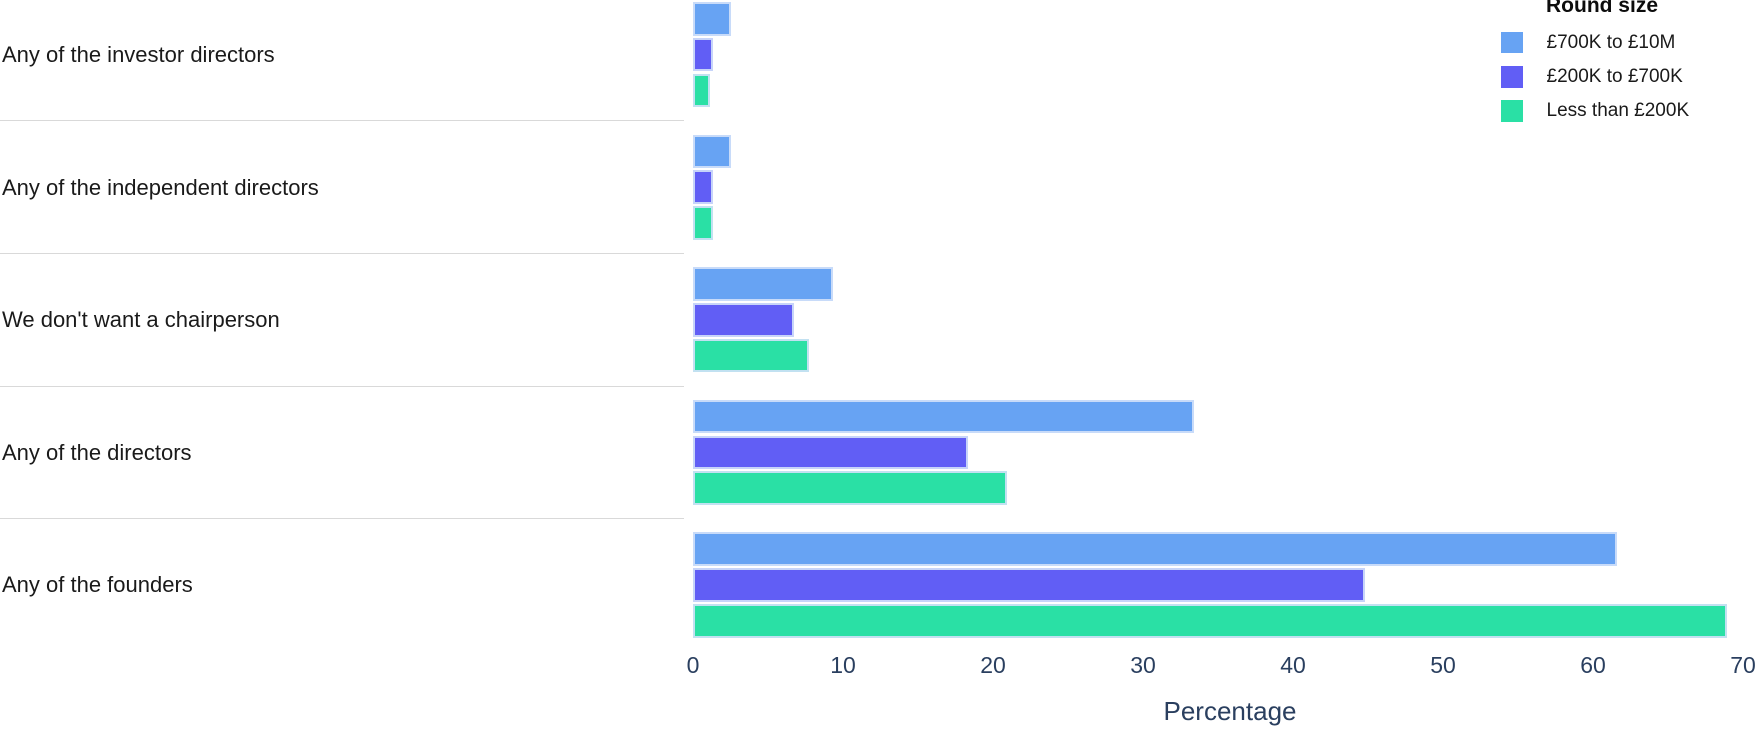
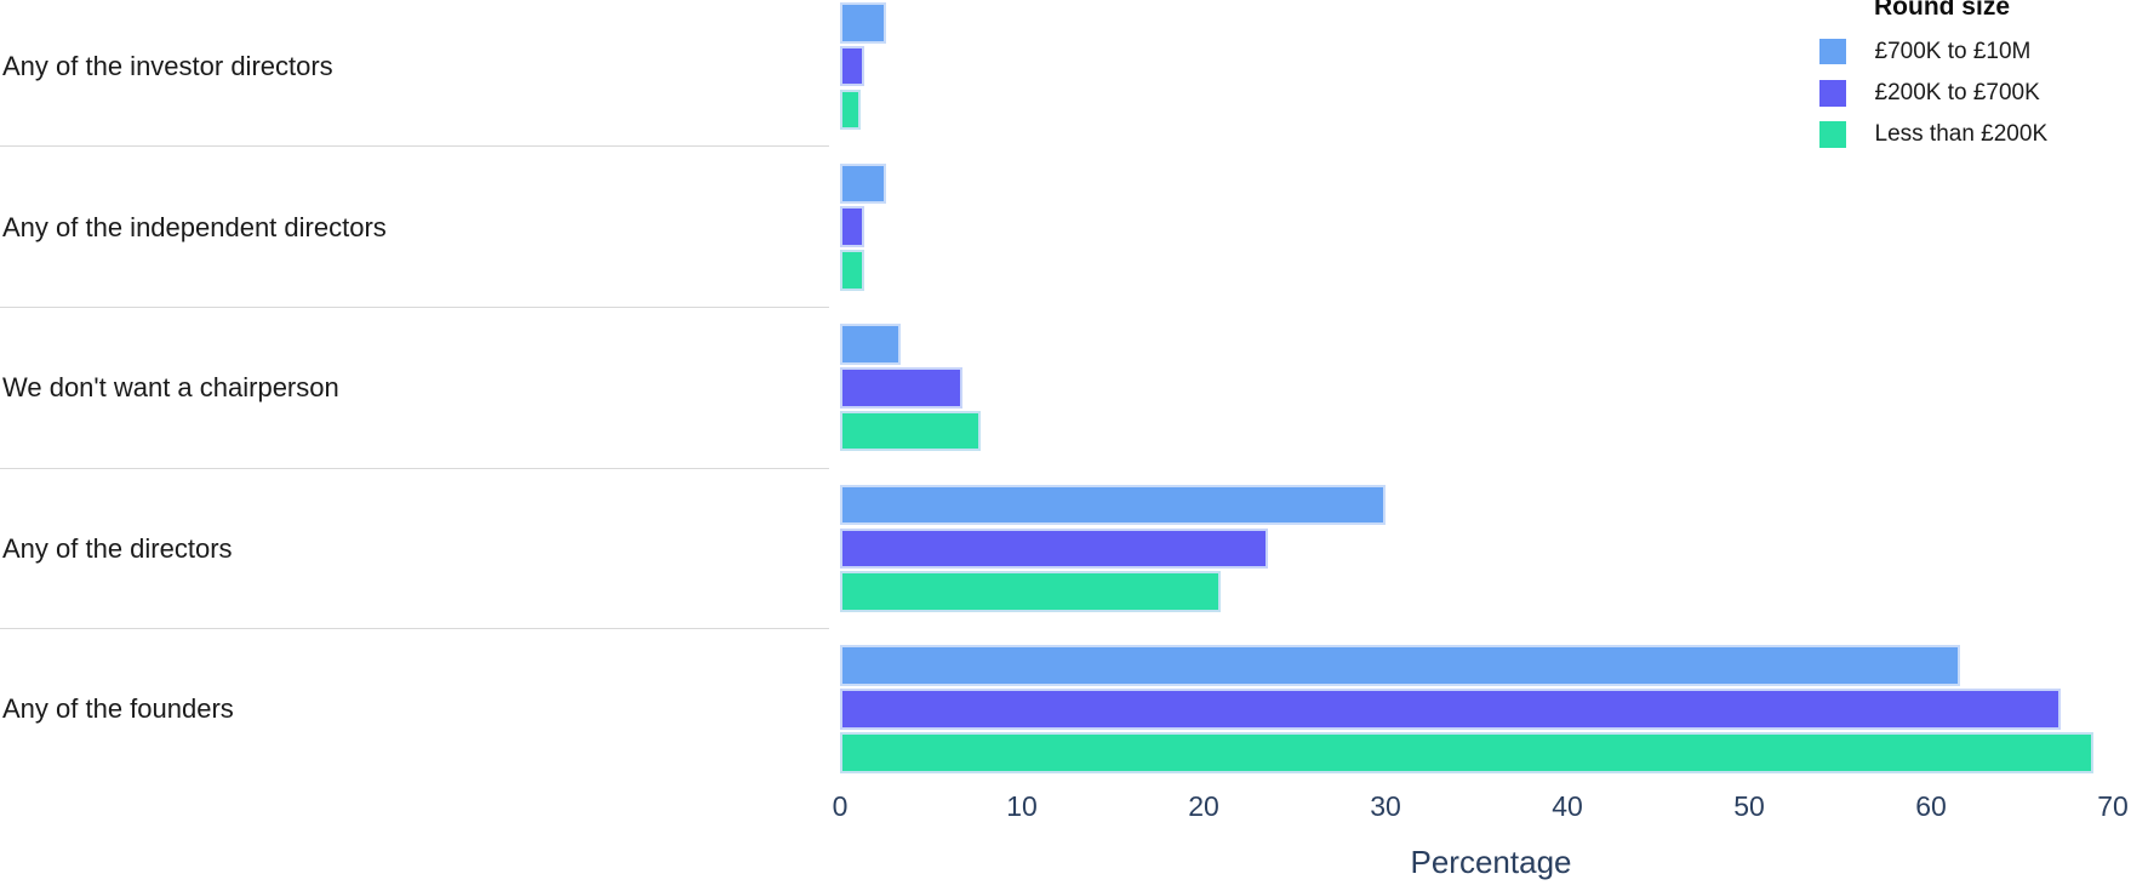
£700K to £10M/We don't want a chairperson: 9.3 -> 3.3
£700K to £10M/Any of the directors: 33.4 -> 30.0
£200K to £700K/Any of the directors: 18.3 -> 23.5
£200K to £700K/Any of the founders: 44.8 -> 67.1
